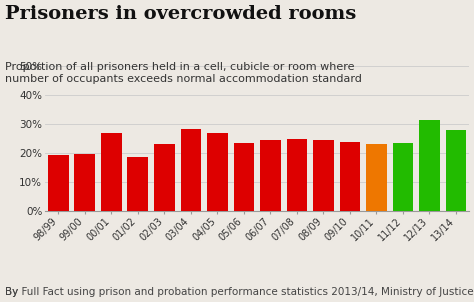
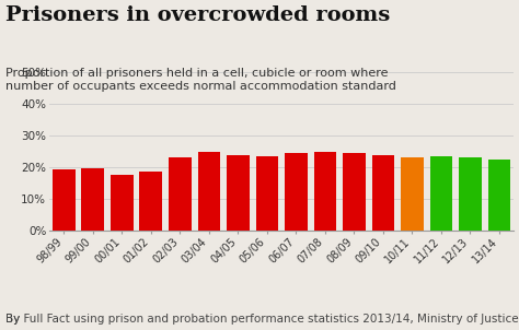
00/01: 27.0% -> 17.7%
03/04: 28.5% -> 24.8%
04/05: 27.0% -> 23.9%
12/13: 31.5% -> 23.2%
13/14: 28.0% -> 22.4%
